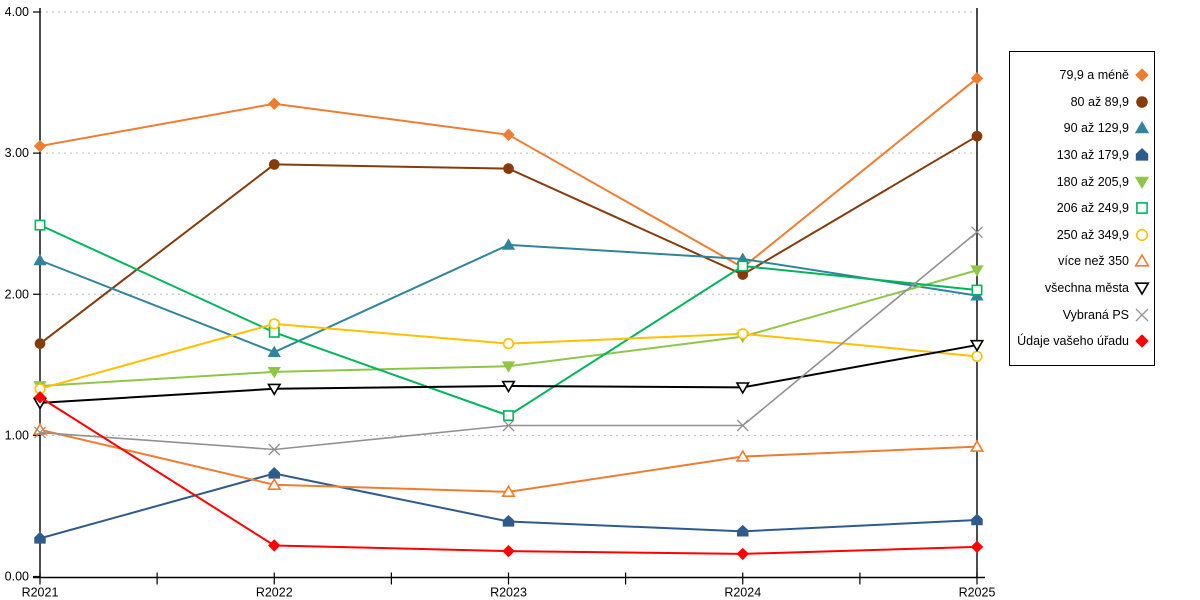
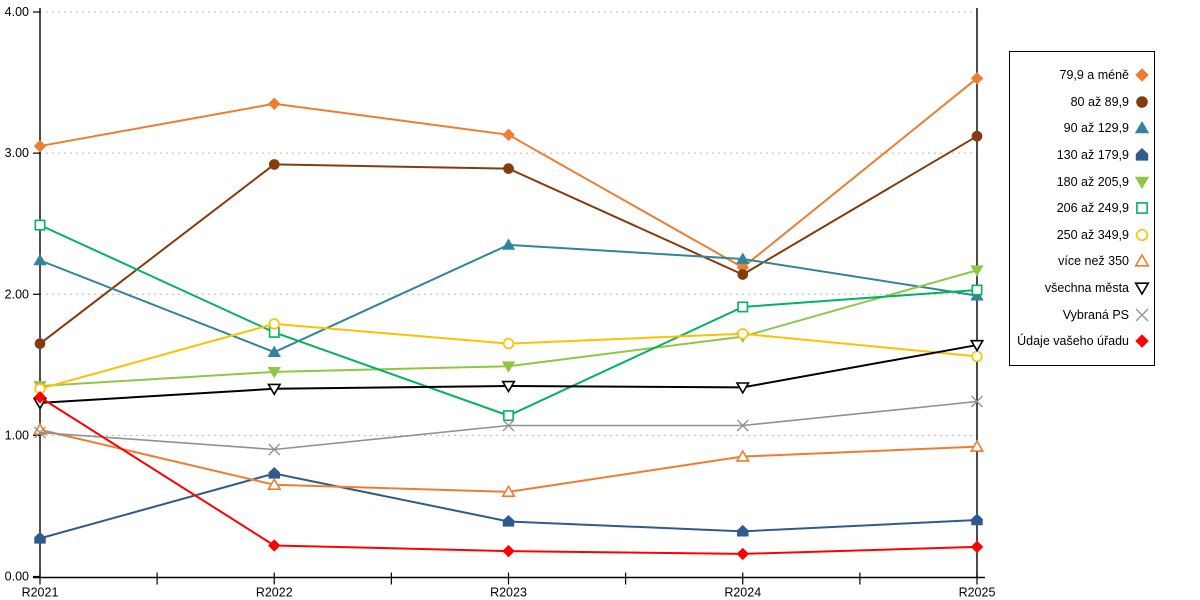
206 až 249,9/R2024: 2.20 -> 1.91
Vybraná PS/R2025: 2.44 -> 1.24
